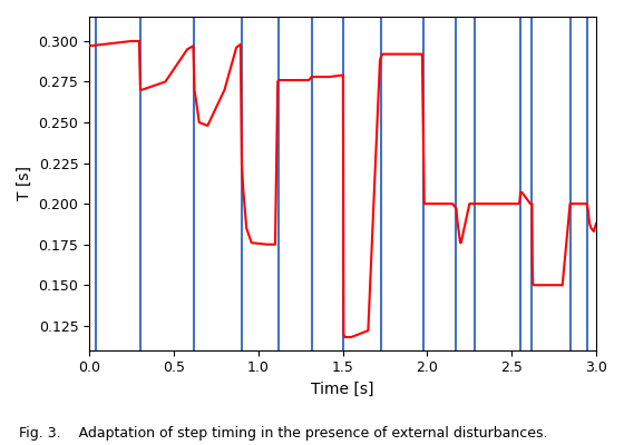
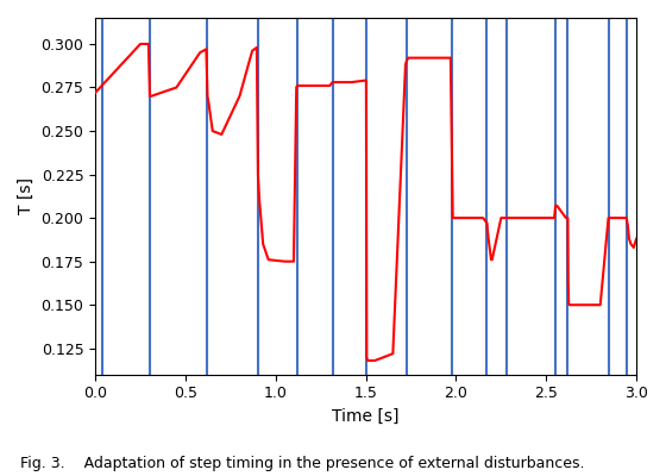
0.0: 0.297 -> 0.272
